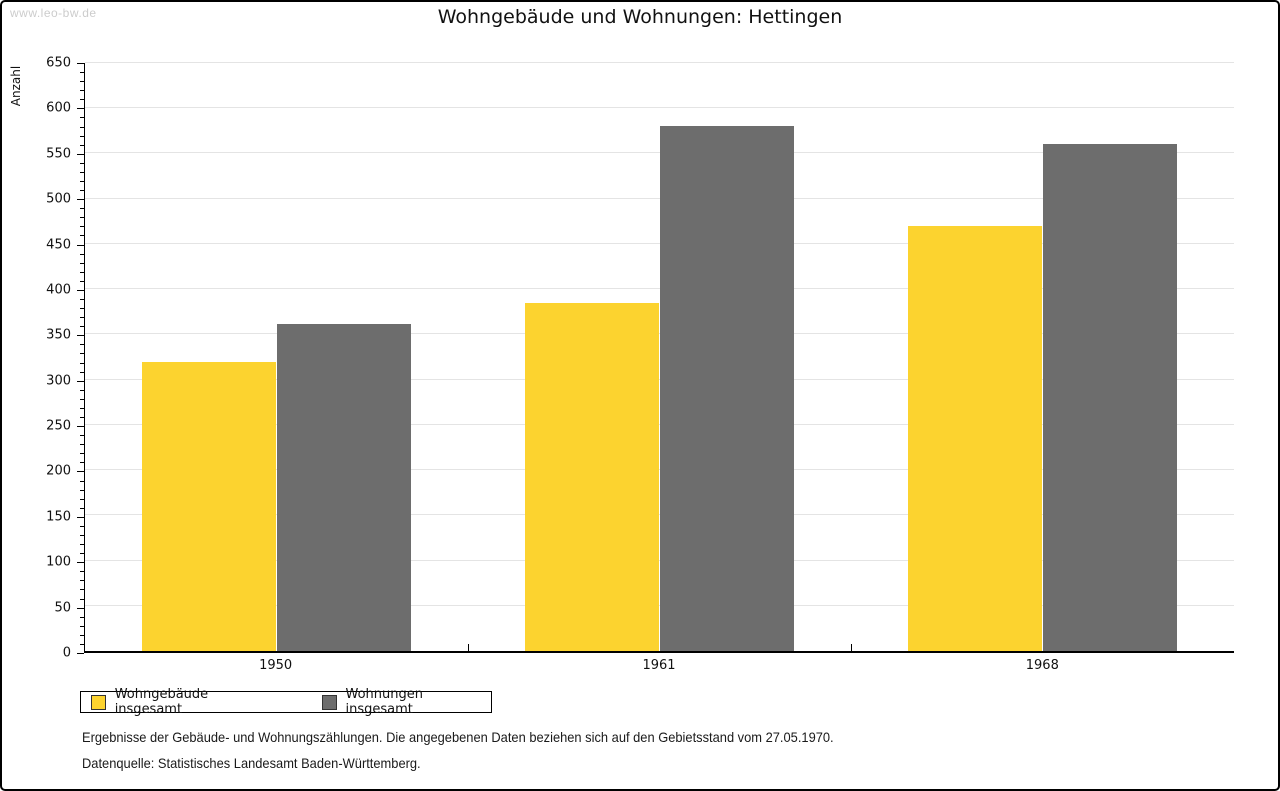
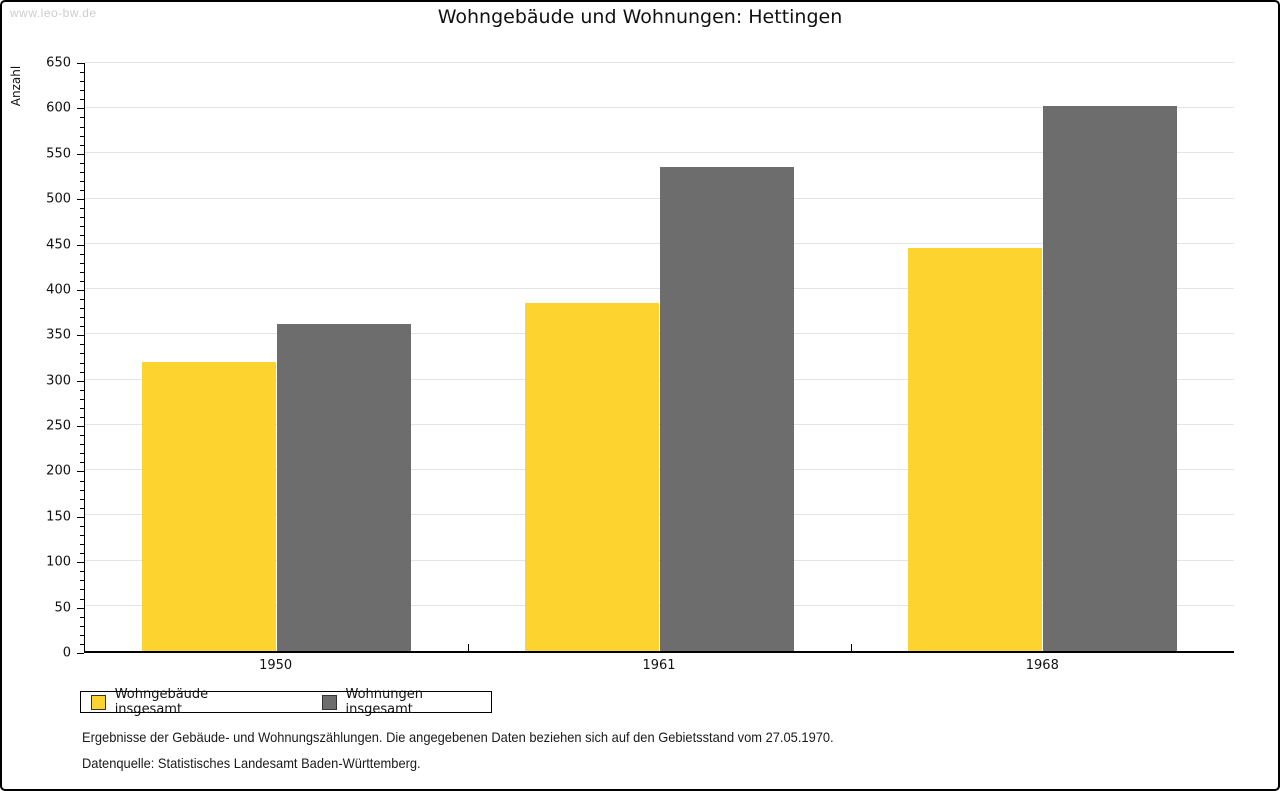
Wohnungen insgesamt/1961: 580 -> 540
Wohngebäude insgesamt/1968: 470 -> 450
Wohnungen insgesamt/1968: 560 -> 600
